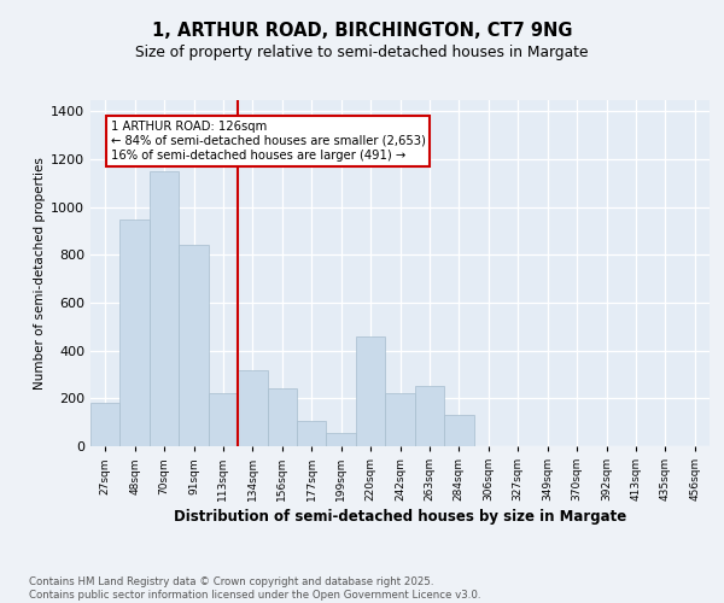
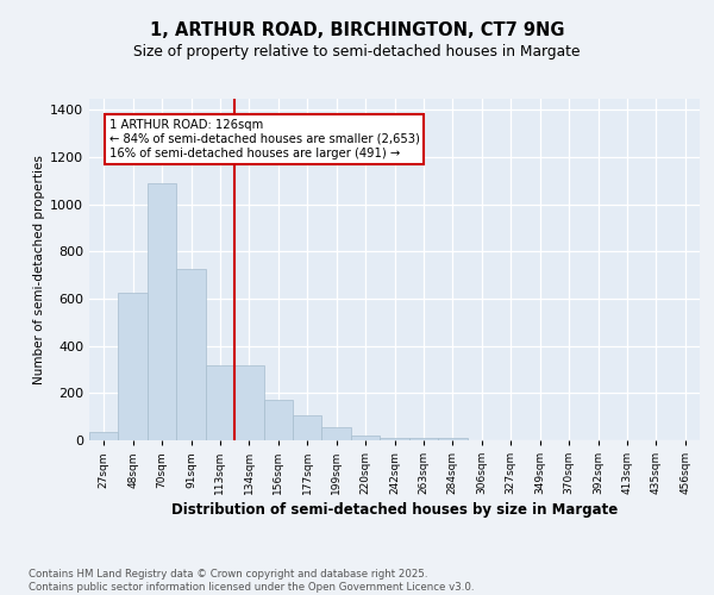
27sqm: 180 -> 40
48sqm: 950 -> 620
70sqm: 1150 -> 1090
91sqm: 840 -> 720
113sqm: 220 -> 320
156sqm: 240 -> 170
220sqm: 460 -> 20
242sqm: 220 -> 10
263sqm: 250 -> 10
284sqm: 130 -> 10
